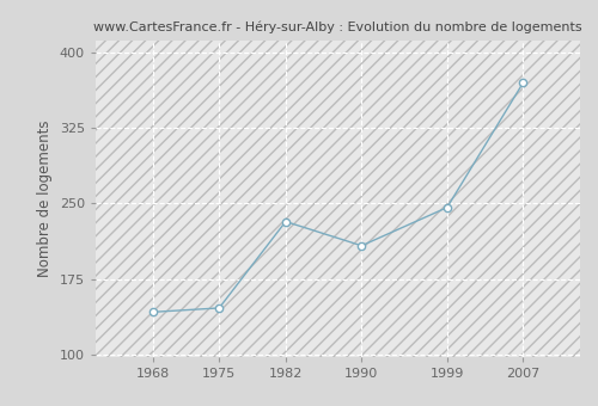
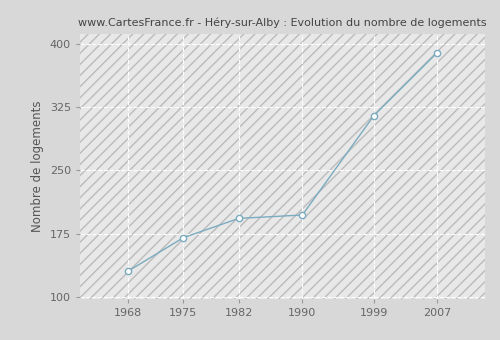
1968: 142 -> 130
1975: 146 -> 170
1982: 232 -> 193
1990: 208 -> 197
1999: 246 -> 315
2007: 370 -> 390
